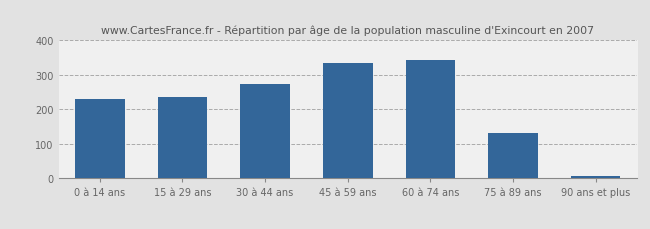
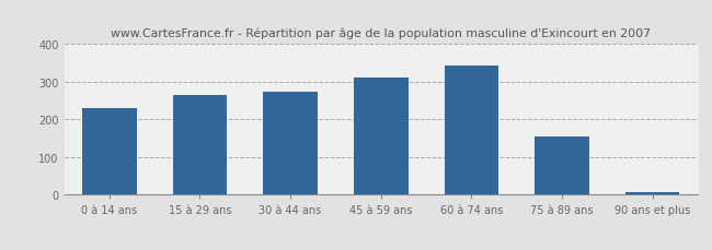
15 à 29 ans: 235 -> 265
45 à 59 ans: 334 -> 310
75 à 89 ans: 131 -> 155
